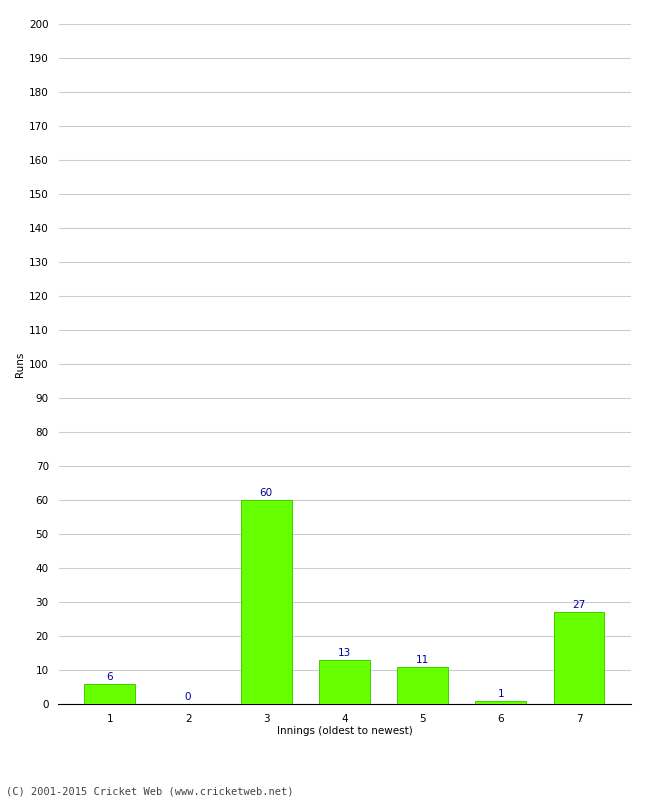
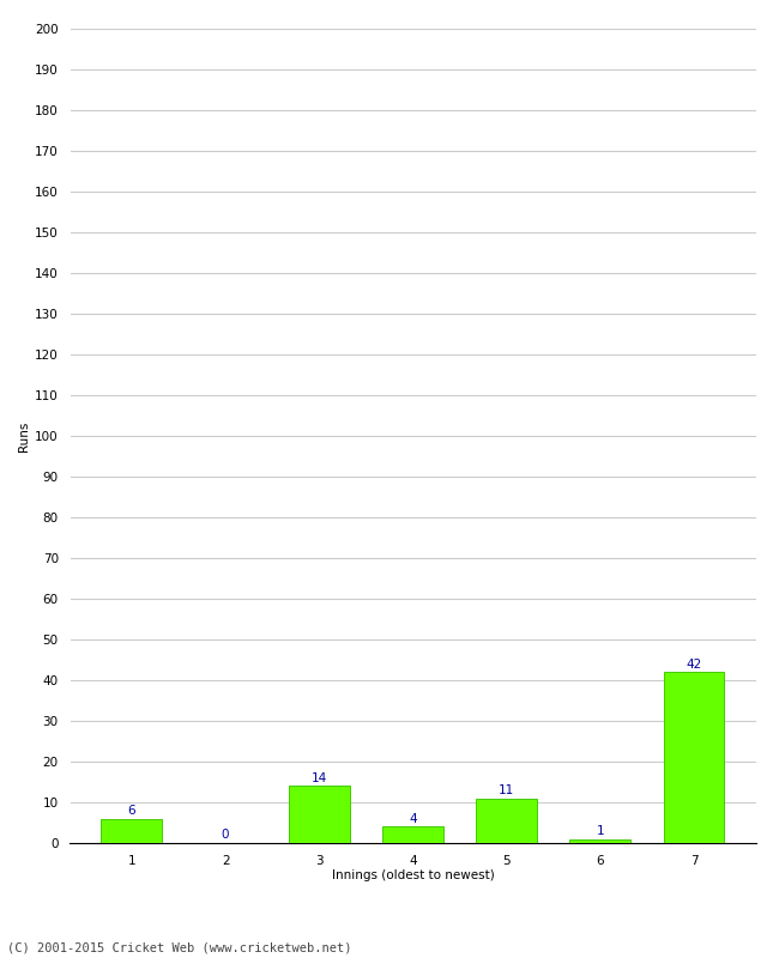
3: 60 -> 14
4: 13 -> 4
7: 27 -> 42
